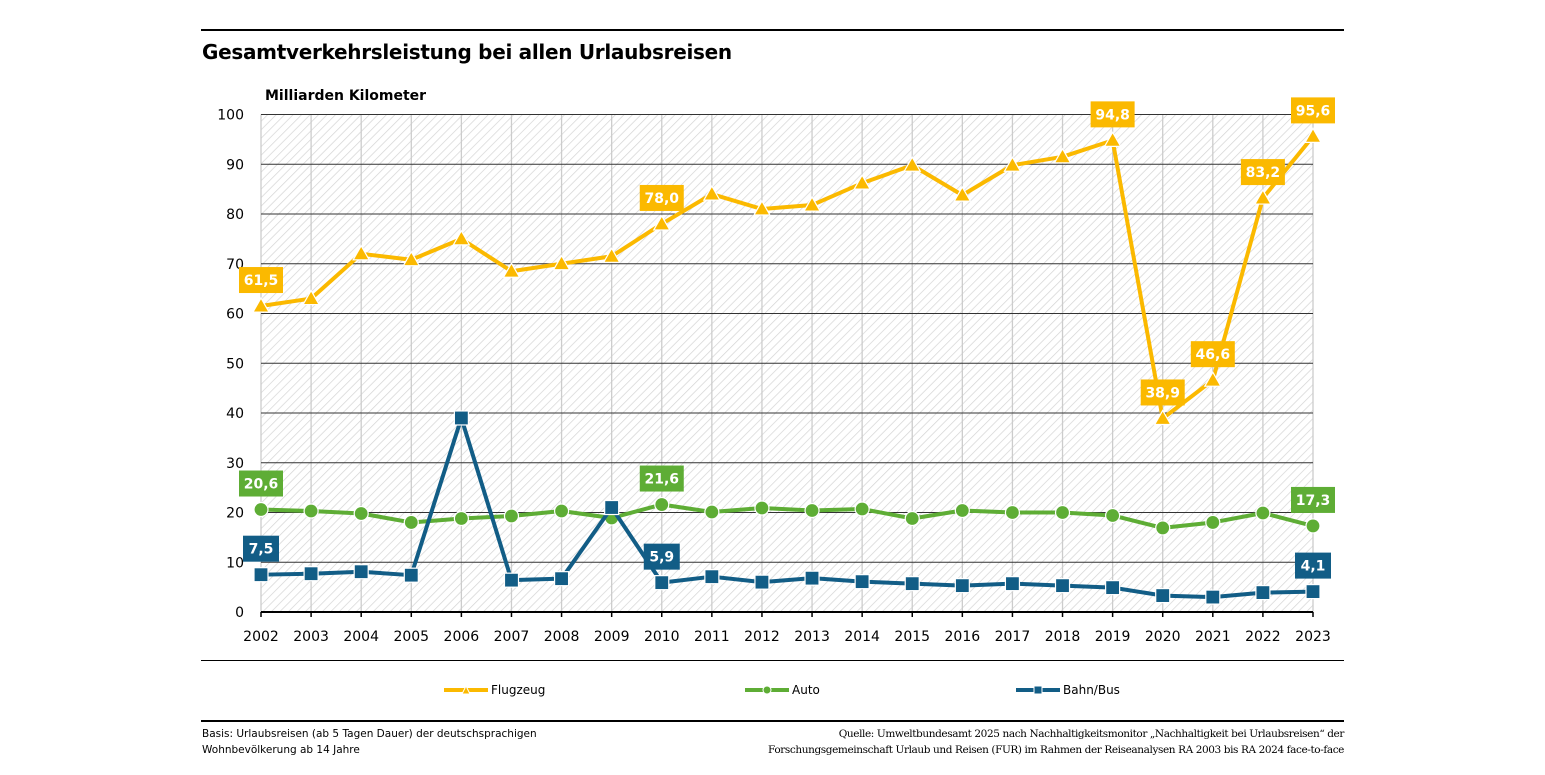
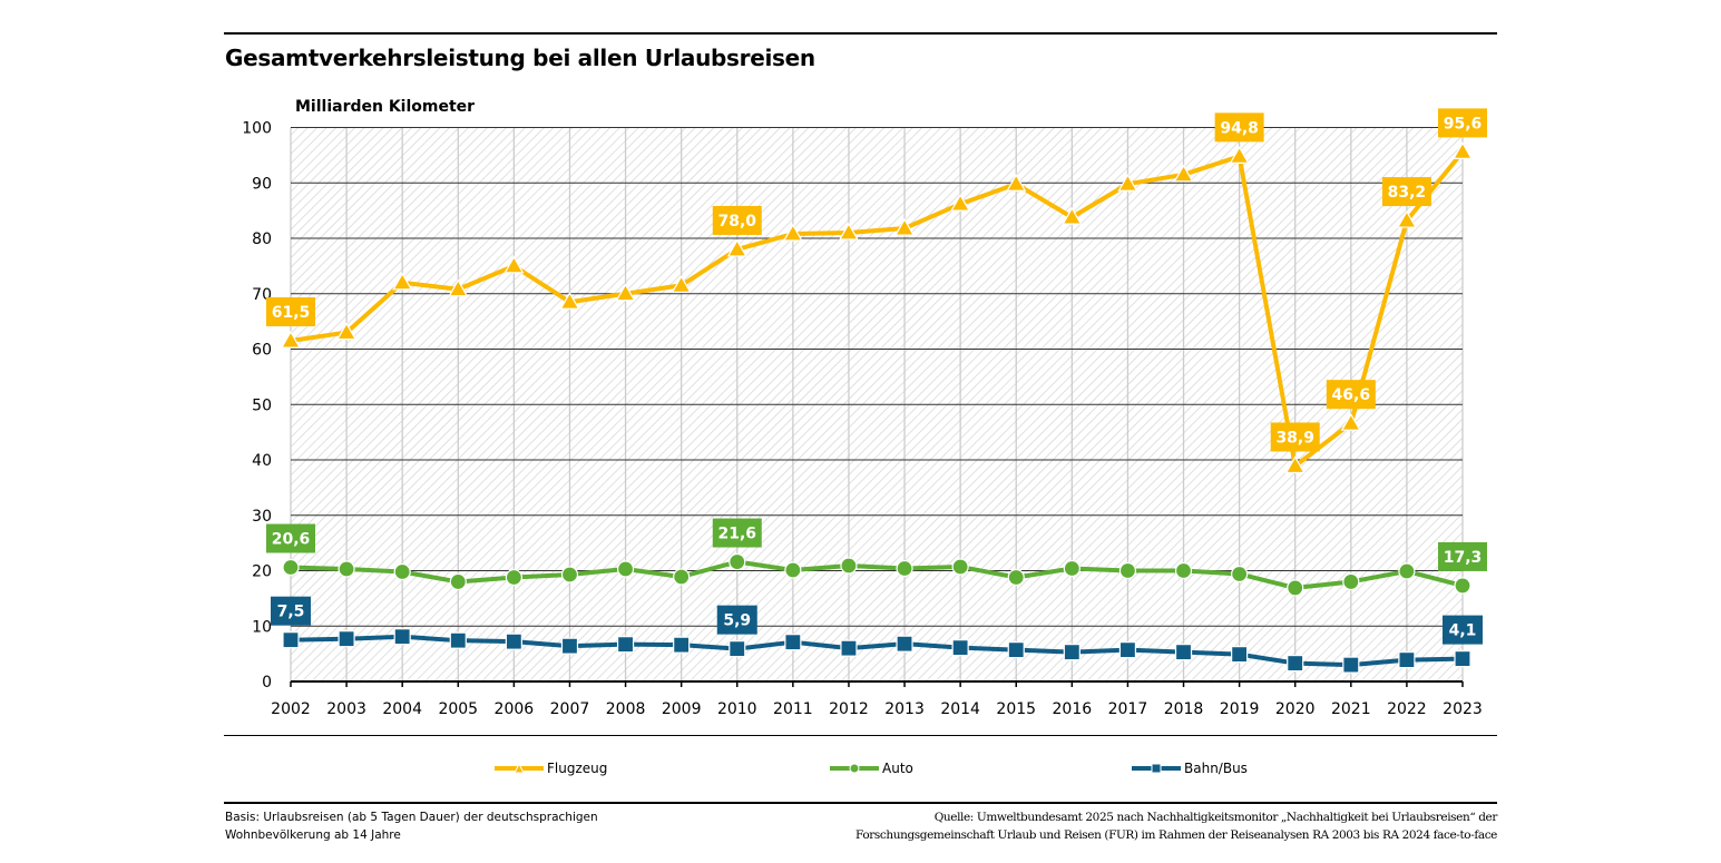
Bahn/Bus/2006: 39 -> 7
Bahn/Bus/2009: 21 -> 7
Flugzeug/2011: 84 -> 81
